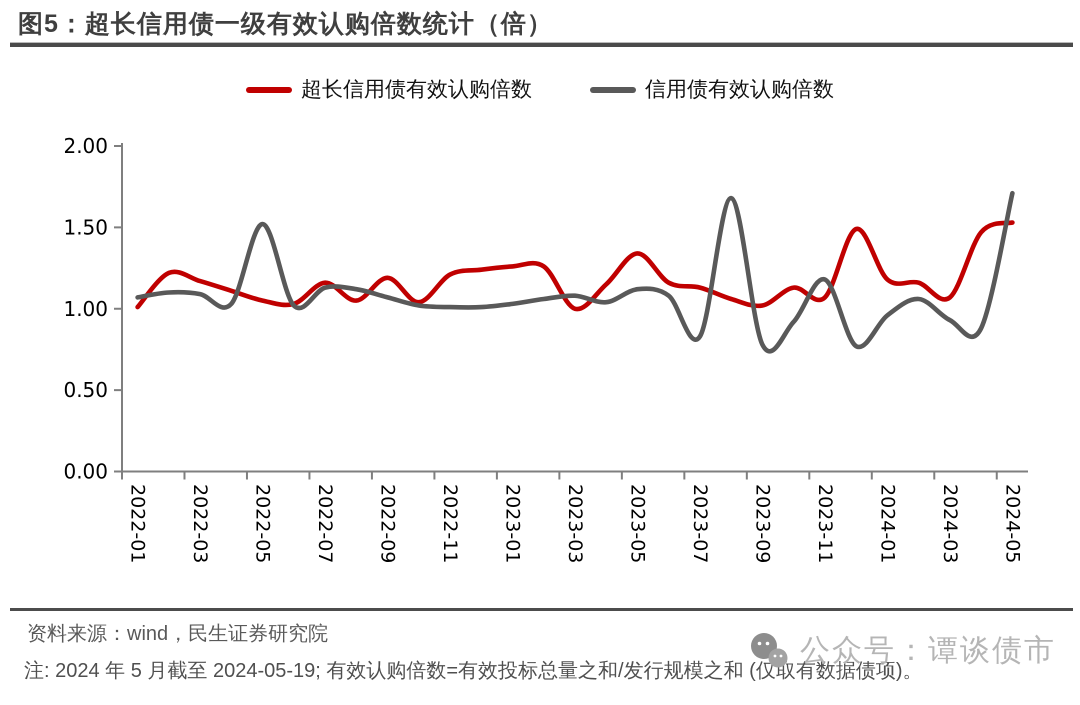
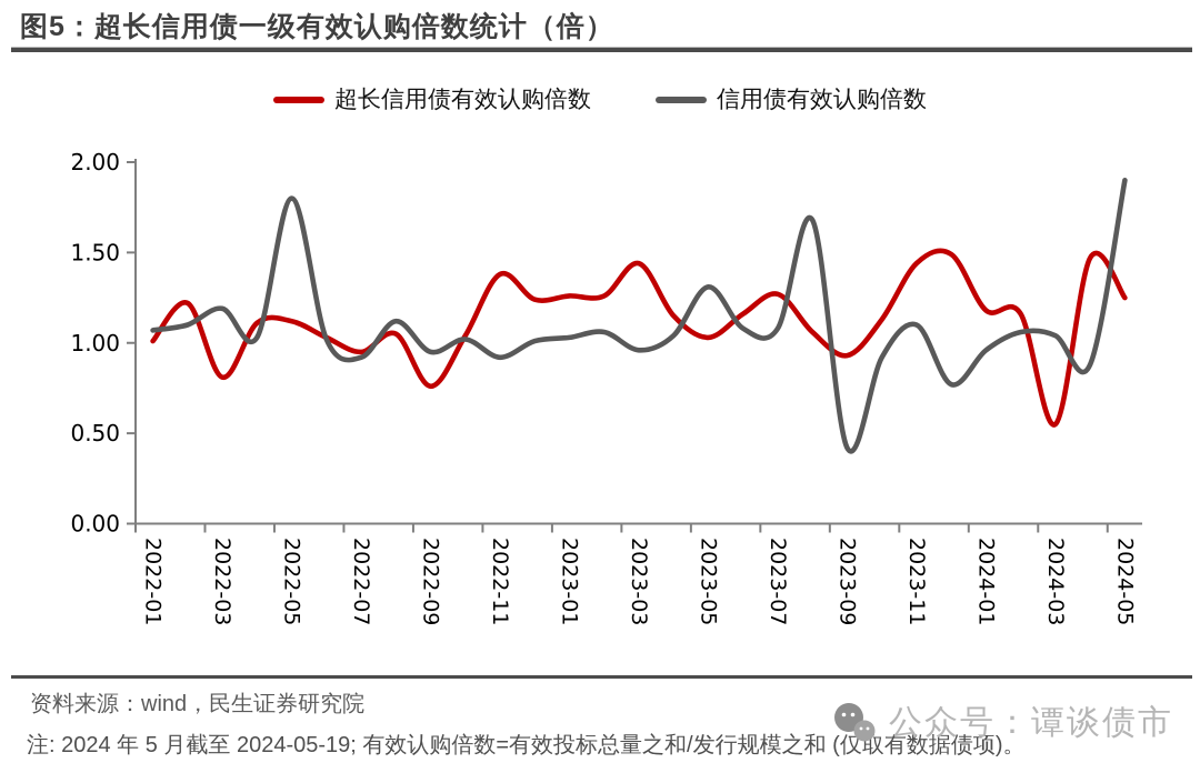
超长信用债有效认购倍数/2022-03: 1.17 -> 0.81
信用债有效认购倍数/2022-03: 1.09 -> 1.19
超长信用债有效认购倍数/2022-05: 1.05 -> 1.12
信用债有效认购倍数/2022-05: 1.52 -> 1.80
超长信用债有效认购倍数/2022-07: 1.16 -> 0.95
信用债有效认购倍数/2022-07: 1.13 -> 0.92
超长信用债有效认购倍数/2022-09: 1.19 -> 0.76
信用债有效认购倍数/2022-09: 1.07 -> 0.95
超长信用债有效认购倍数/2022-11: 1.21 -> 1.38
信用债有效认购倍数/2022-11: 1.01 -> 0.92
超长信用债有效认购倍数/2023-03: 1.00 -> 1.44
信用债有效认购倍数/2023-03: 1.08 -> 0.96
超长信用债有效认购倍数/2023-05: 1.34 -> 1.03
信用债有效认购倍数/2023-05: 1.12 -> 1.31
超长信用债有效认购倍数/2023-07: 1.13 -> 1.27
信用债有效认购倍数/2023-07: 0.83 -> 1.08
超长信用债有效认购倍数/2023-09: 1.02 -> 0.93
信用债有效认购倍数/2023-09: 0.78 -> 0.42
超长信用债有效认购倍数/2023-11: 1.07 -> 1.44
信用债有效认购倍数/2023-11: 1.18 -> 1.10
超长信用债有效认购倍数/2024-03: 1.07 -> 0.55
信用债有效认购倍数/2024-03: 0.93 -> 1.04
超长信用债有效认购倍数/2024-05: 1.53 -> 1.25
信用债有效认购倍数/2024-05: 1.71 -> 1.90
